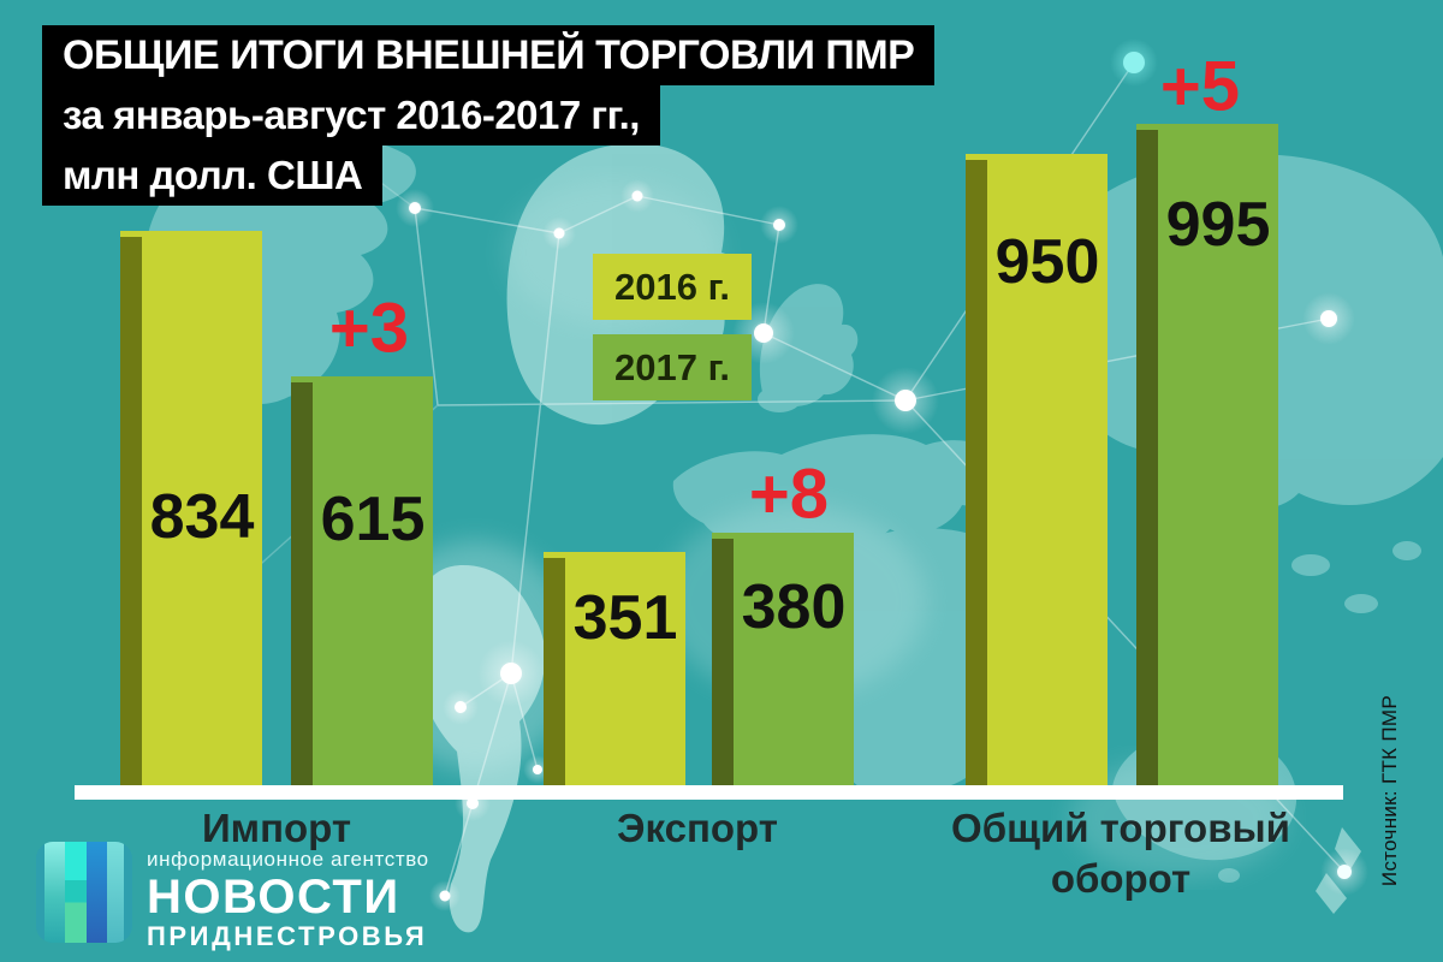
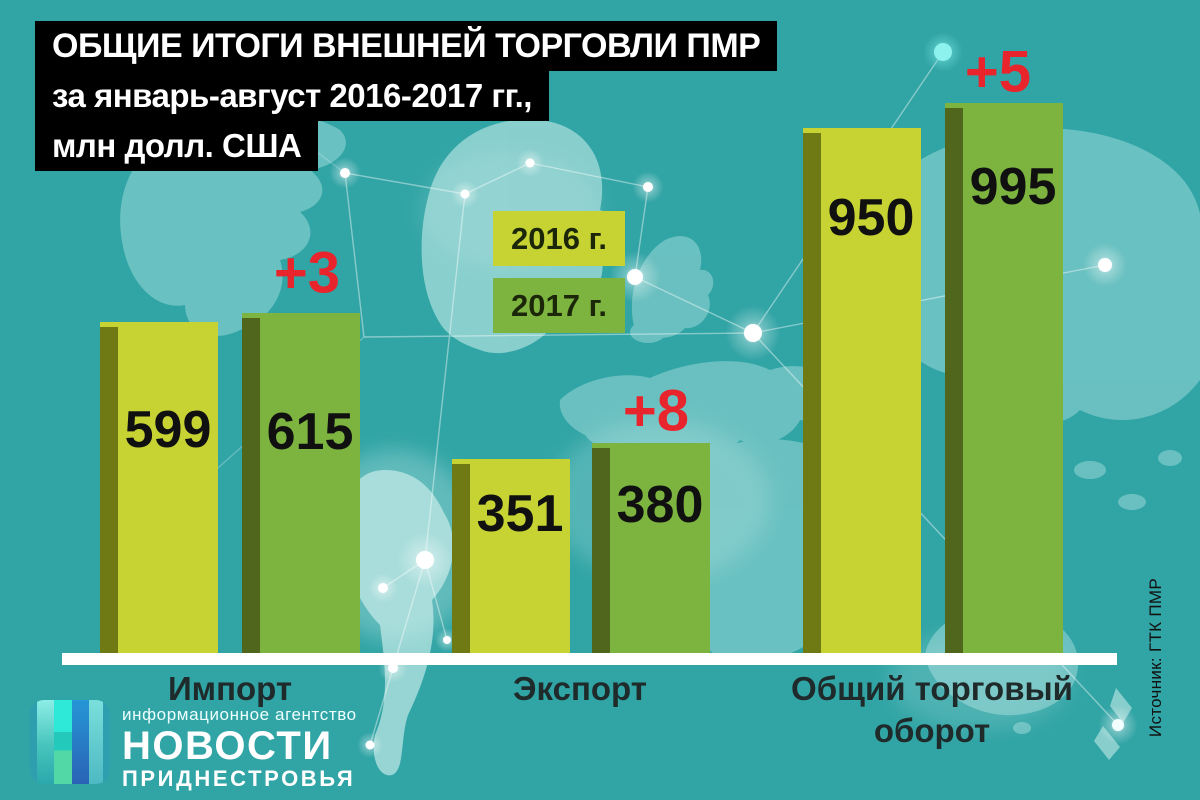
2016 г./Импорт: 834 -> 599
